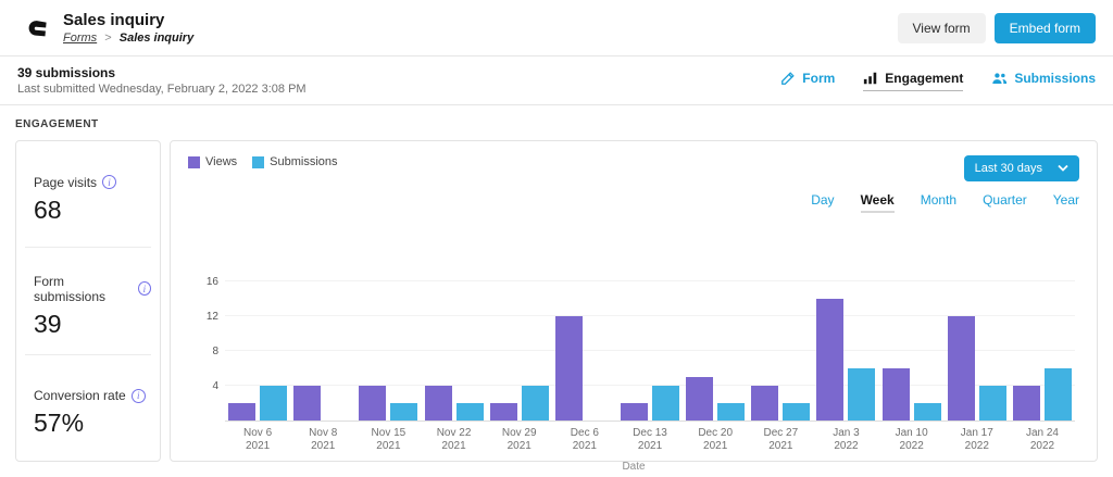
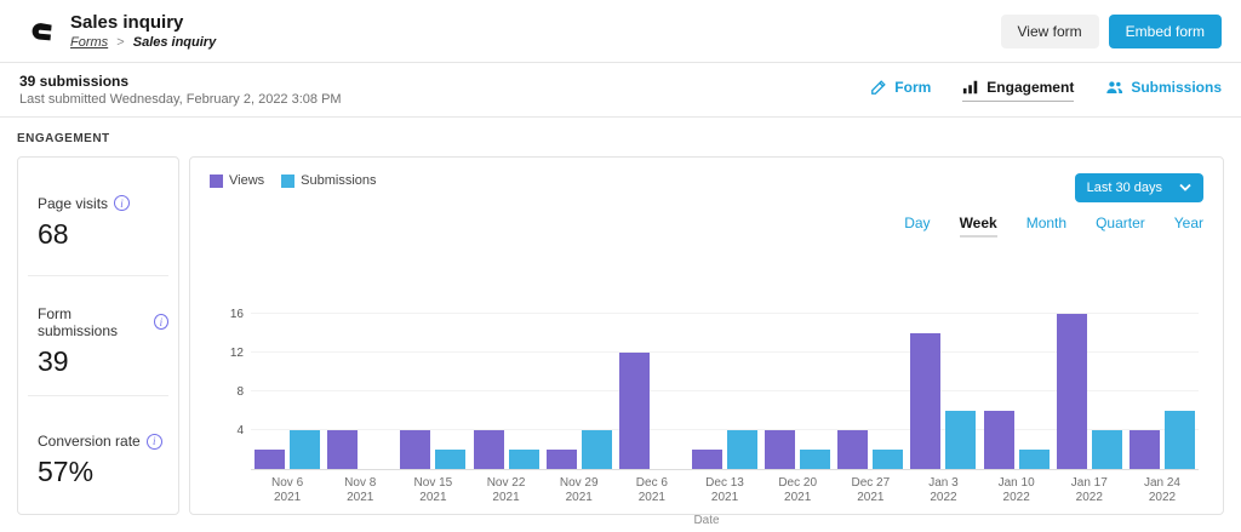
Views/Dec 20 2021: 5 -> 4
Views/Jan 17 2022: 12 -> 16
